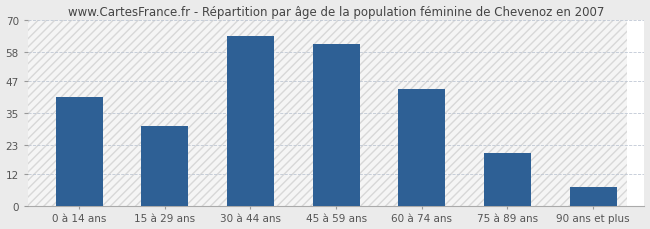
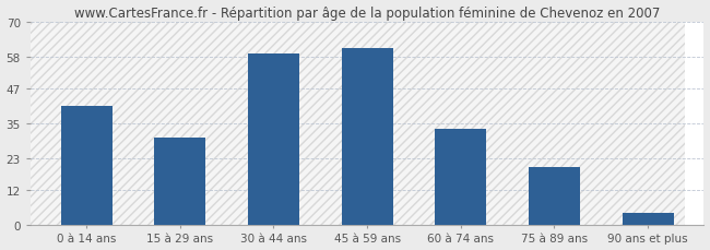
30 à 44 ans: 64 -> 59
60 à 74 ans: 44 -> 33
90 ans et plus: 7 -> 4
